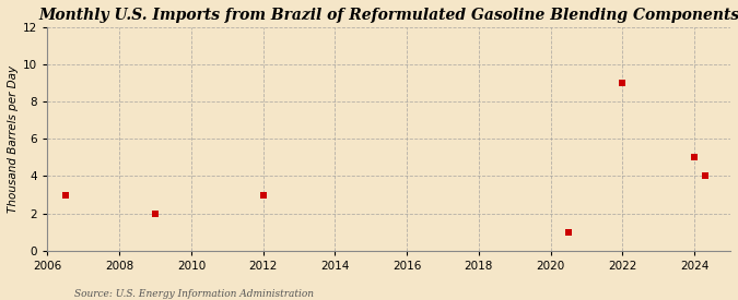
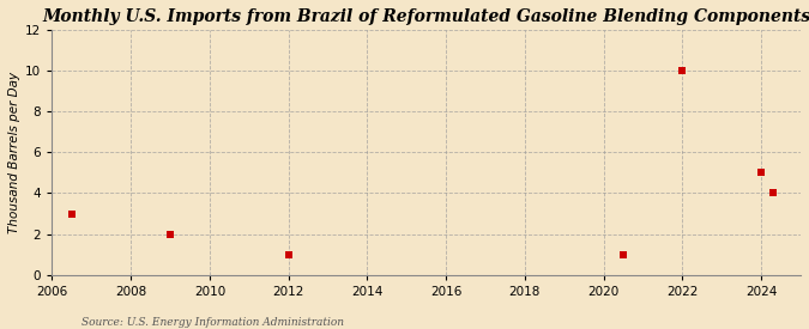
2012: 3 -> 1
2022: 9 -> 10
